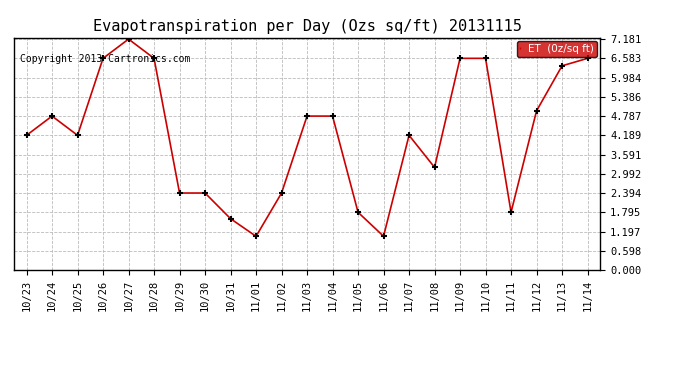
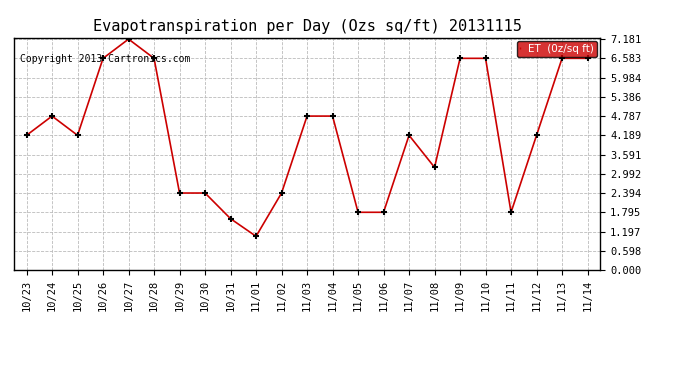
11/06: 1.05 -> 1.79
11/12: 4.95 -> 4.19
11/13: 6.35 -> 6.58
